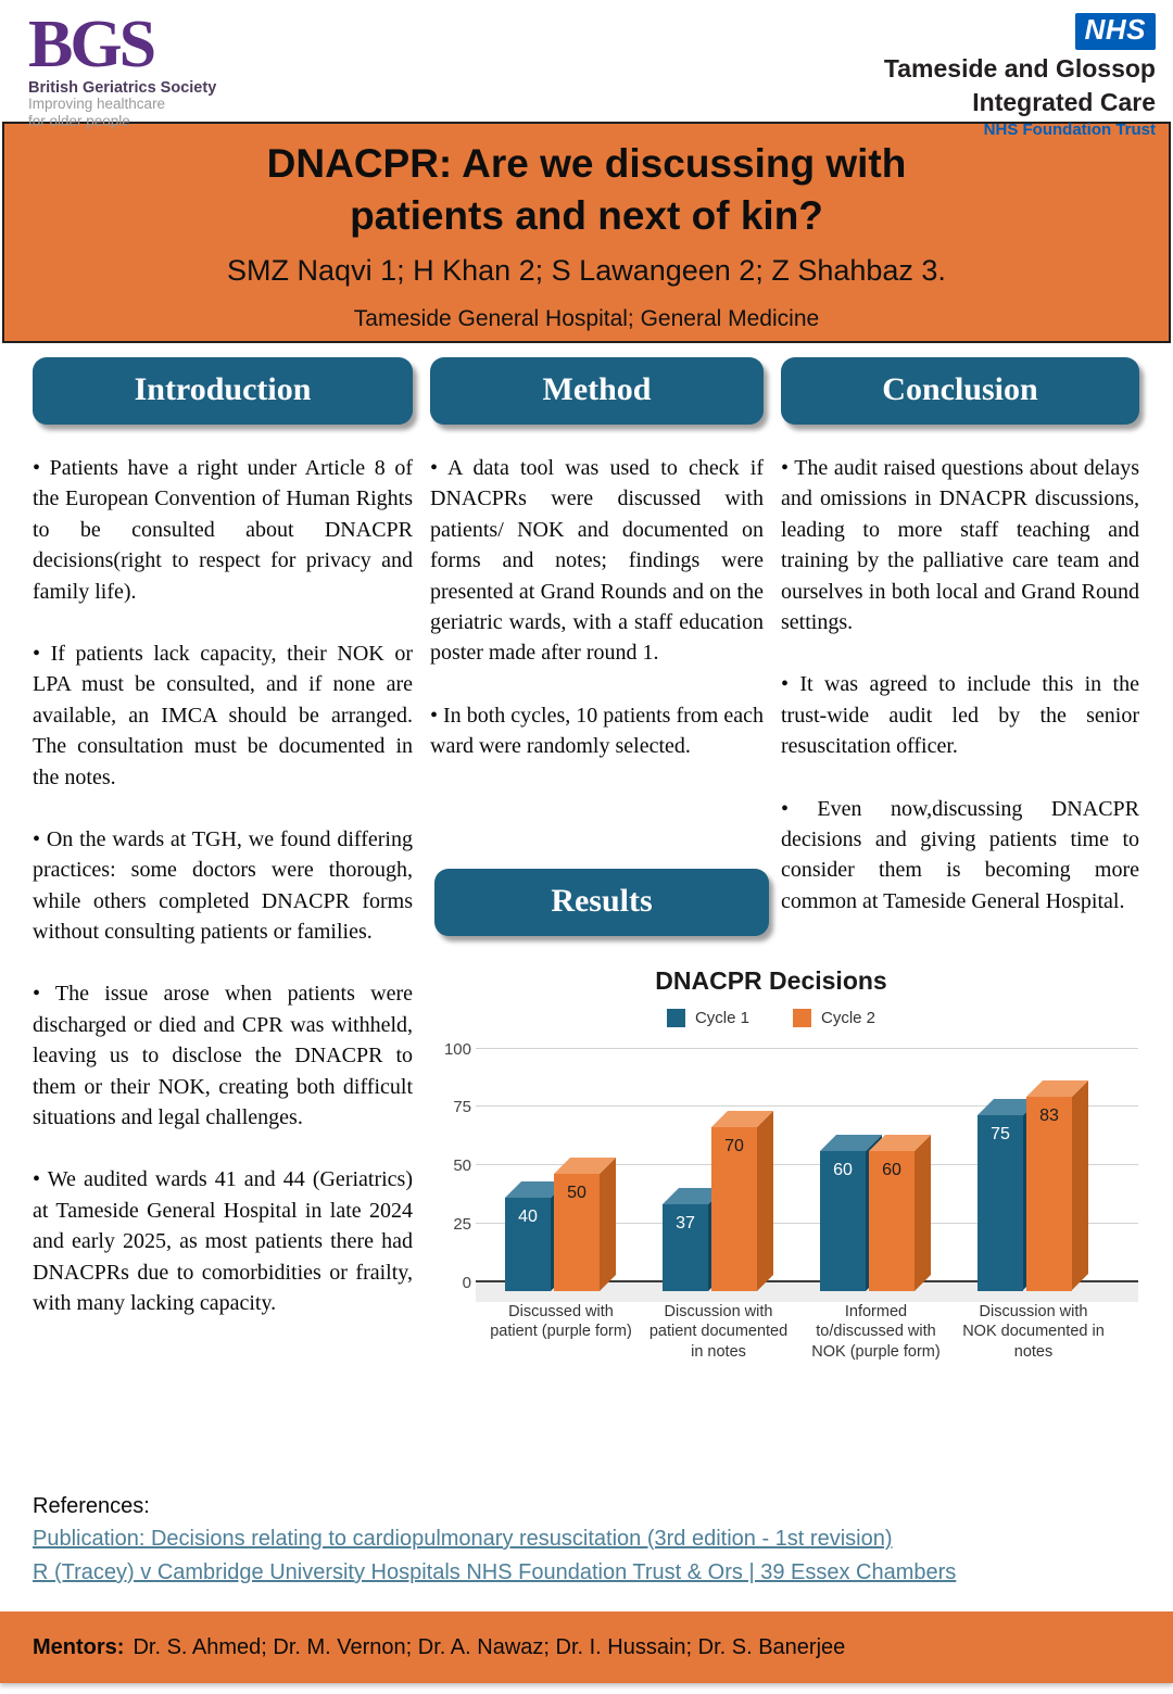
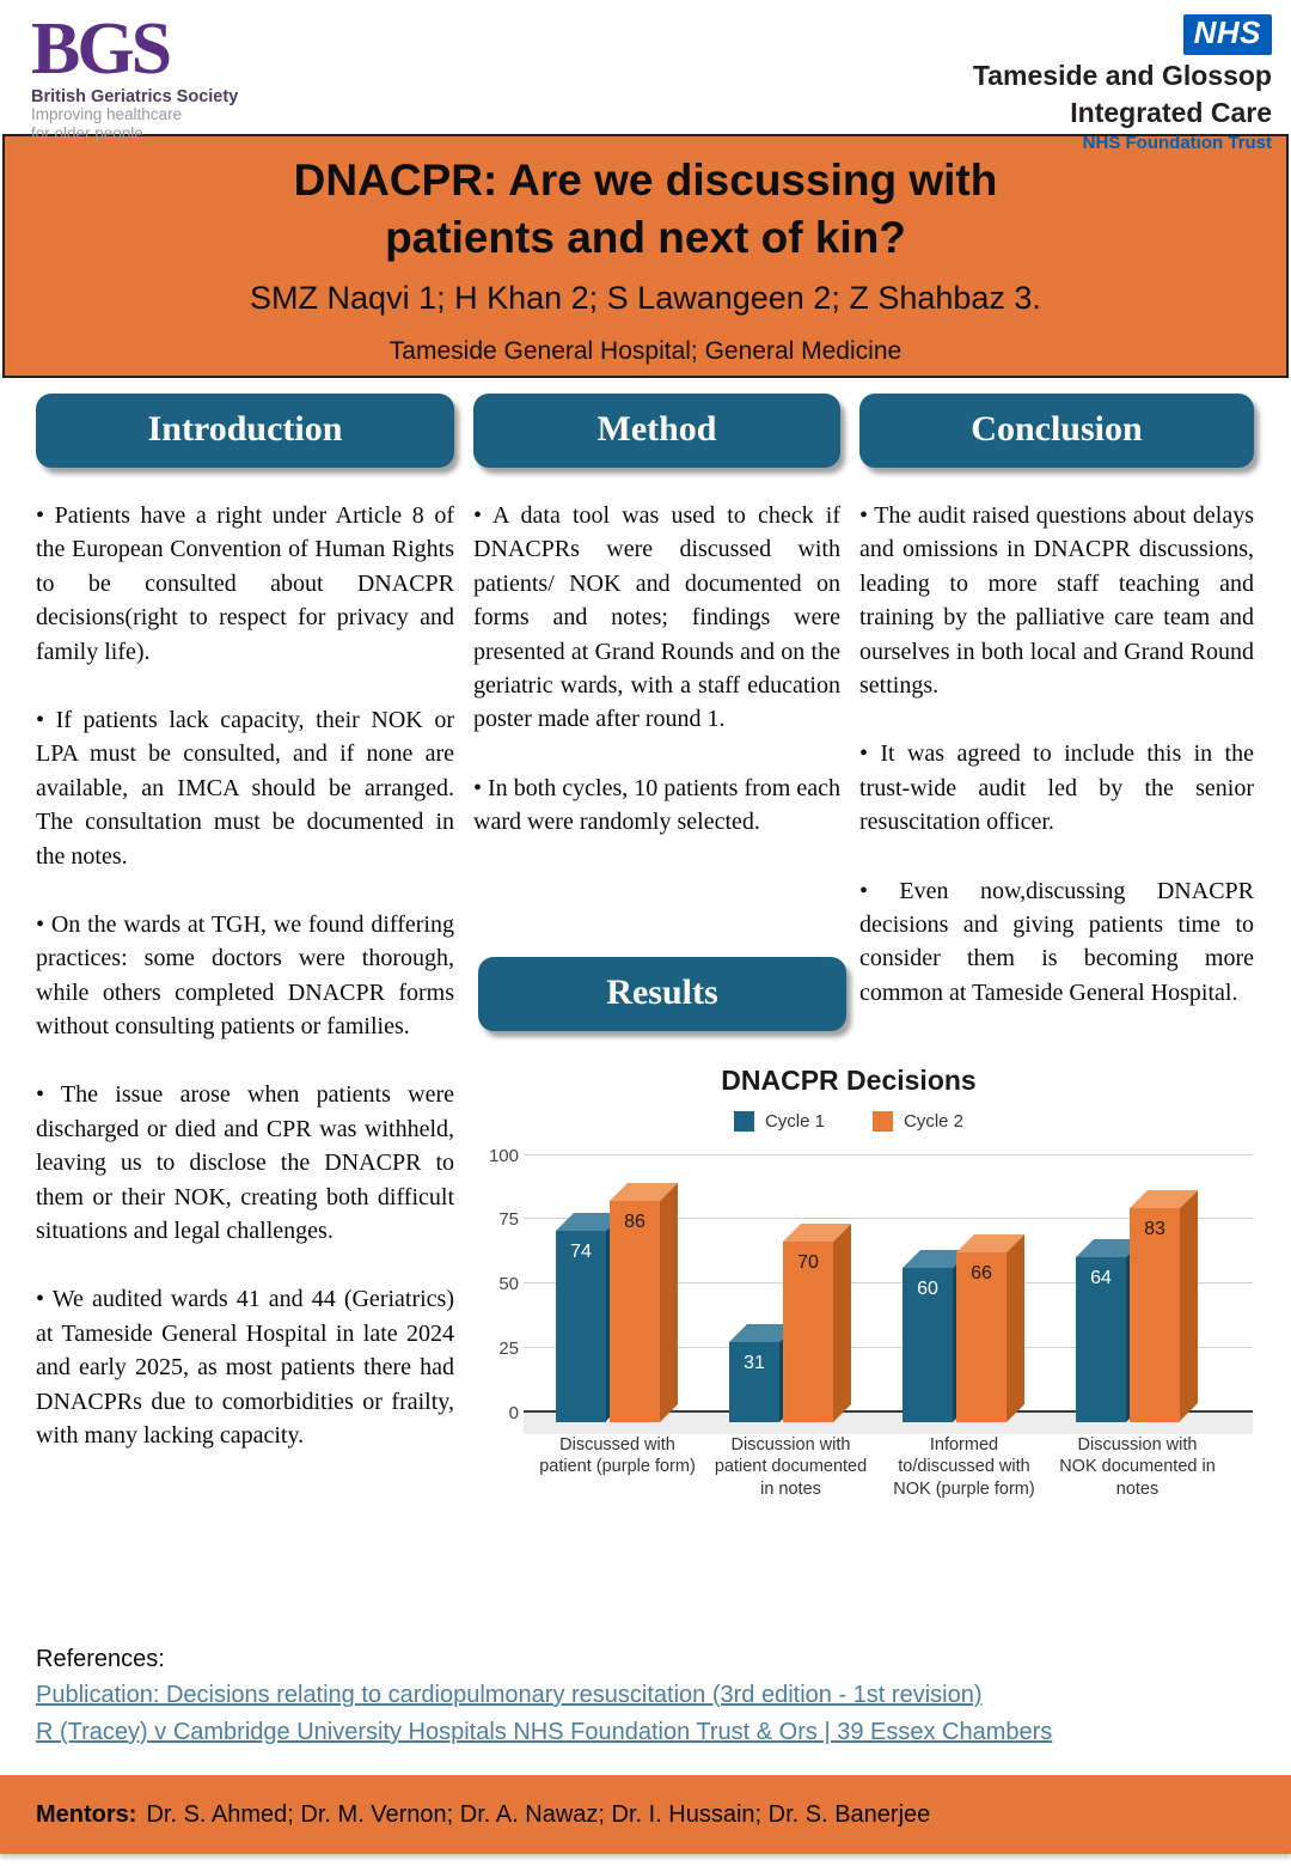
Cycle 1/Discussed with patient (purple form): 40 -> 74
Cycle 2/Discussed with patient (purple form): 50 -> 86
Cycle 1/Discussion with patient documented in notes: 37 -> 31
Cycle 2/Informed to/discussed with NOK (purple form): 60 -> 66
Cycle 1/Discussion with NOK documented in notes: 75 -> 64
